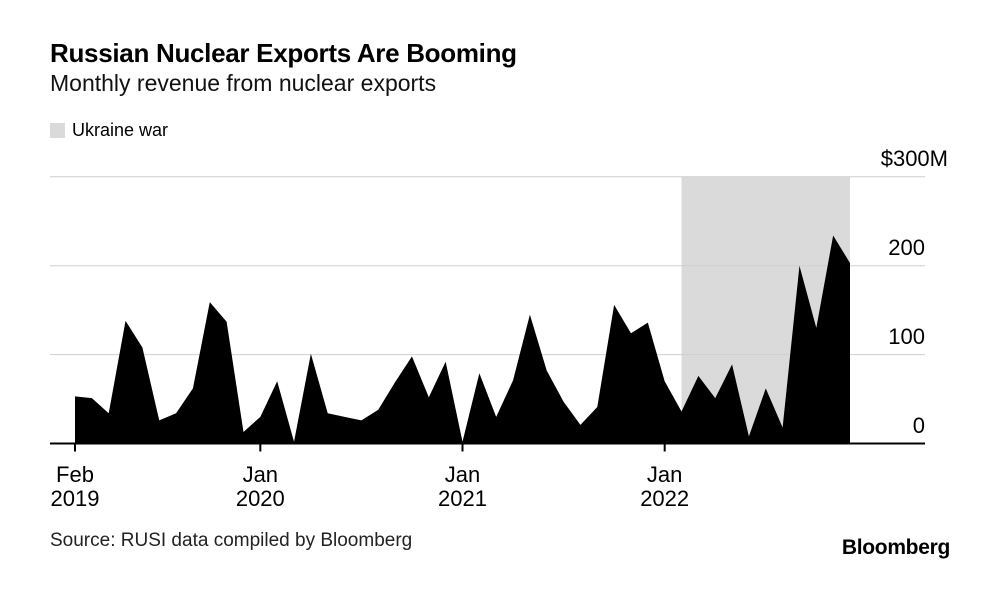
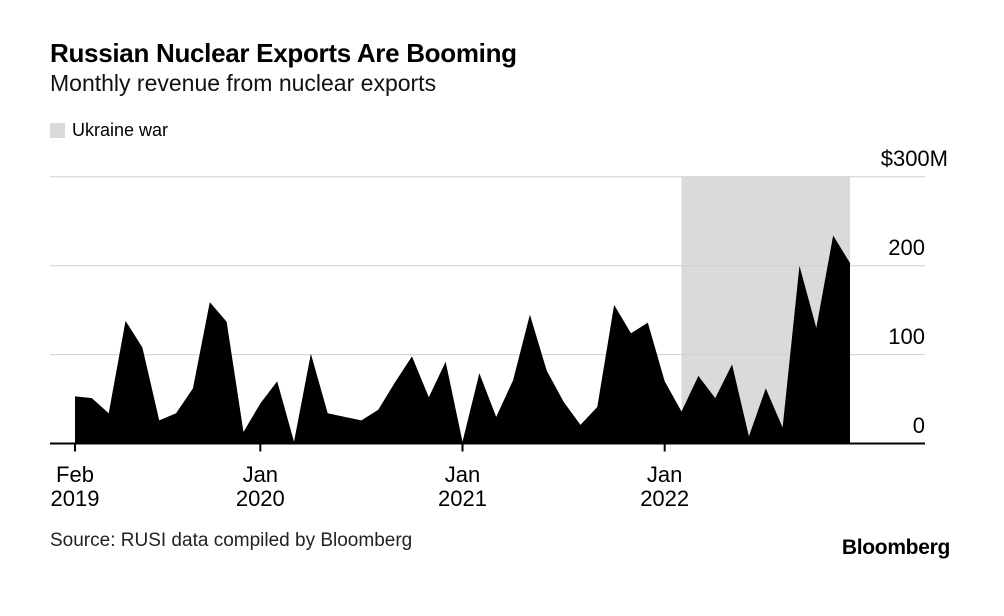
Jan 2020: 30 -> 40
